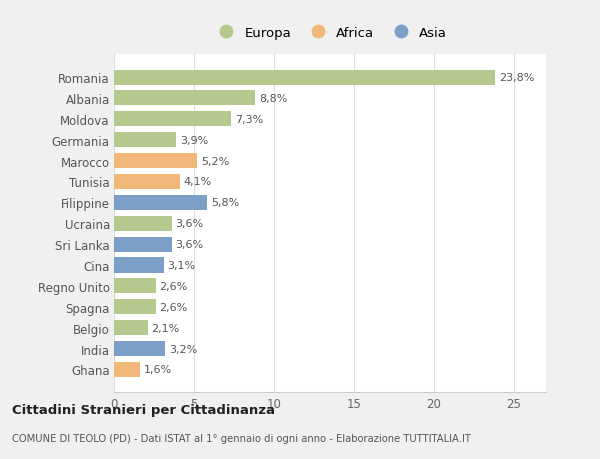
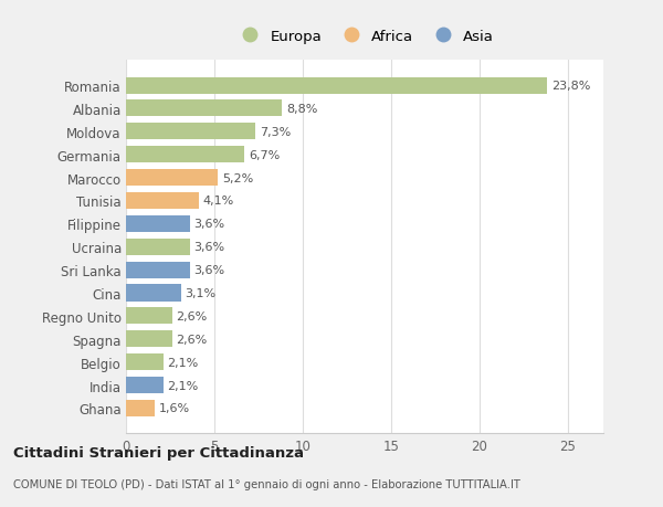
Germania: 3,9% -> 6,7%
Filippine: 5,8% -> 3,6%
India: 3,2% -> 2,1%
